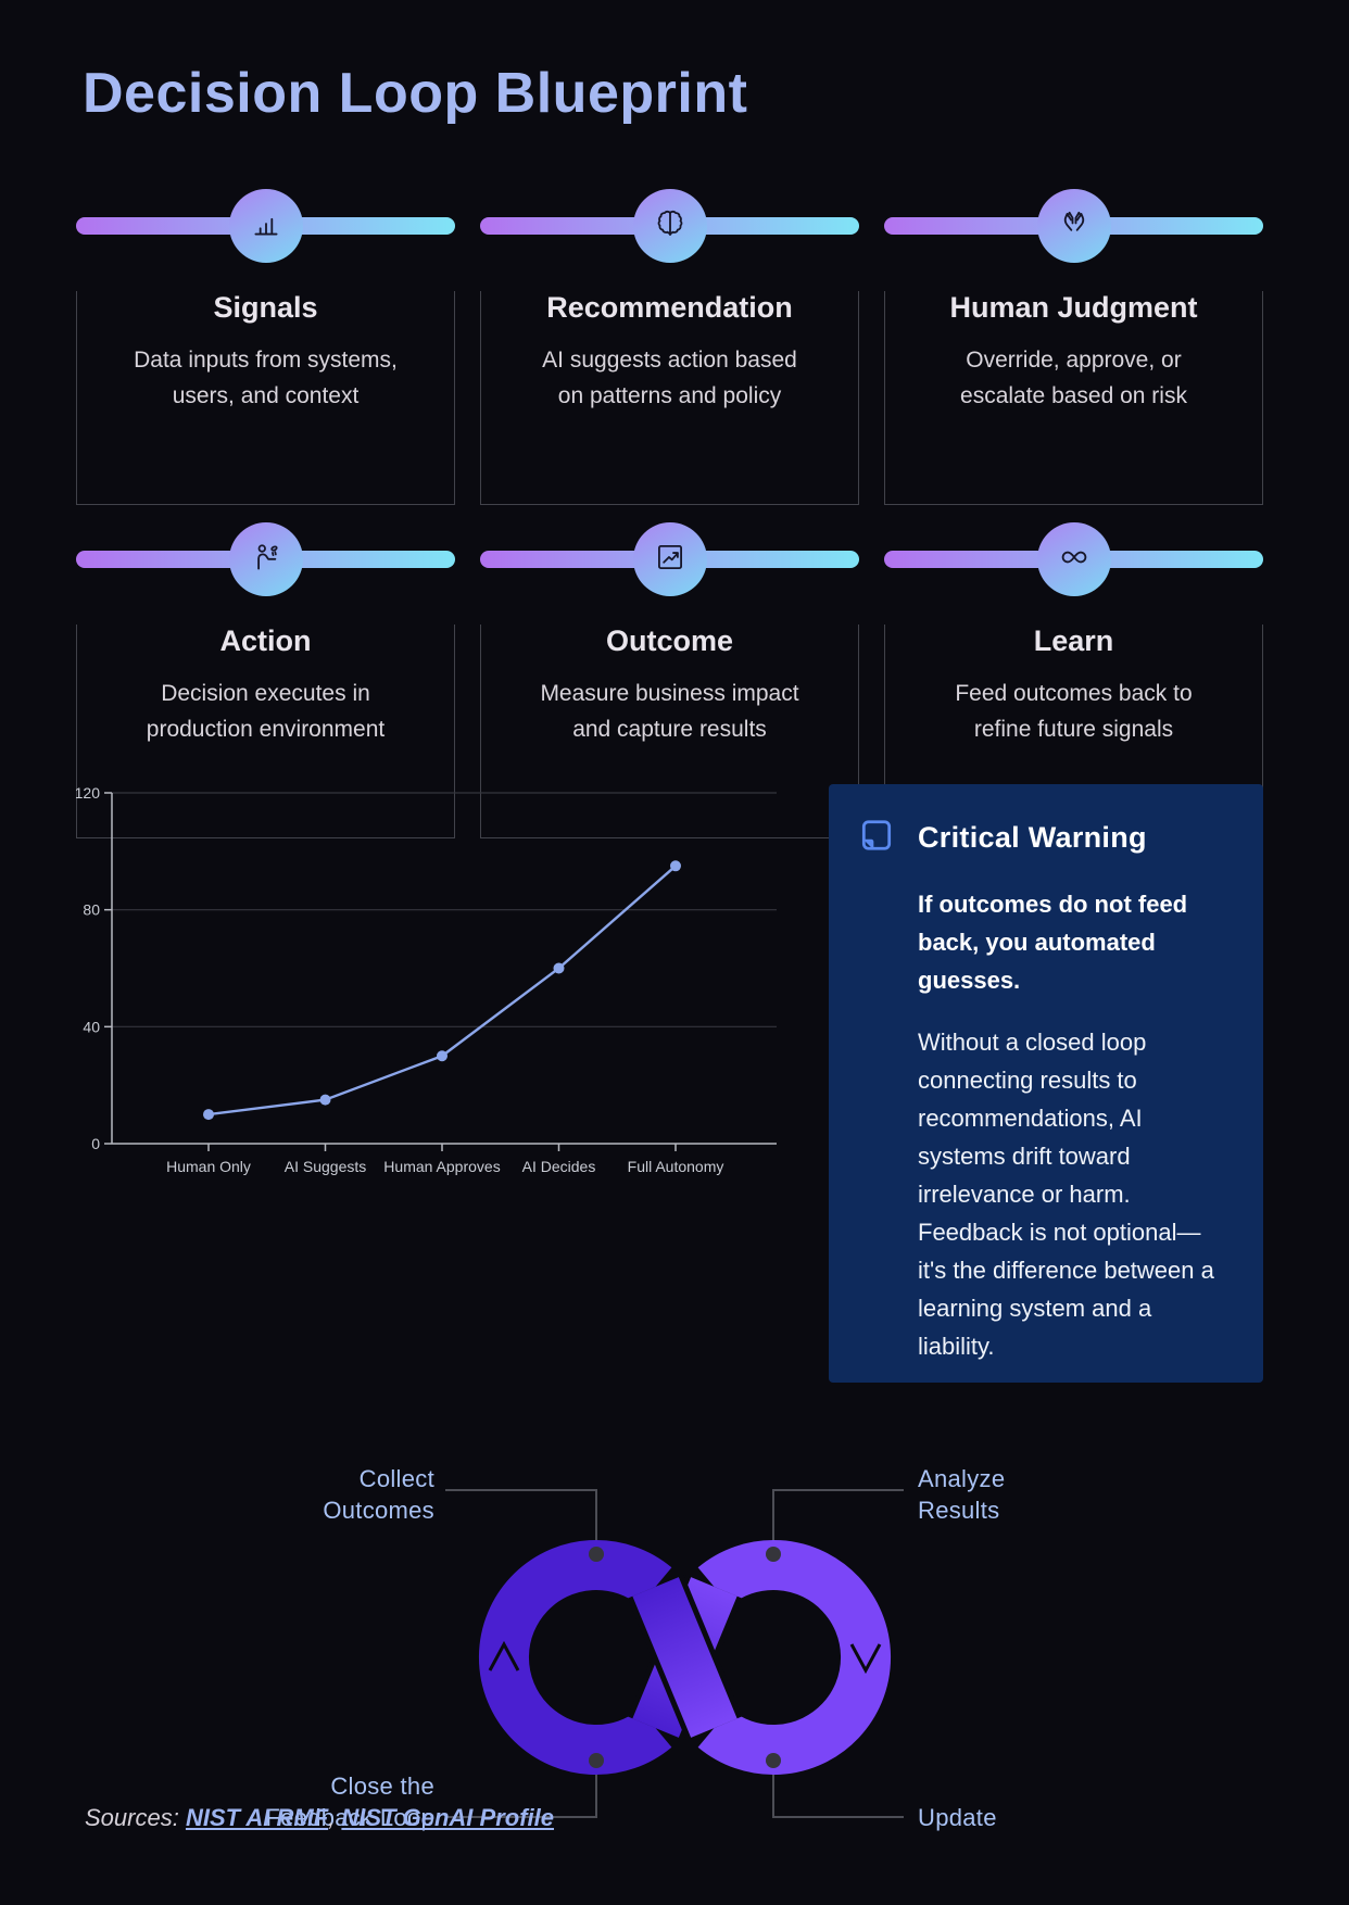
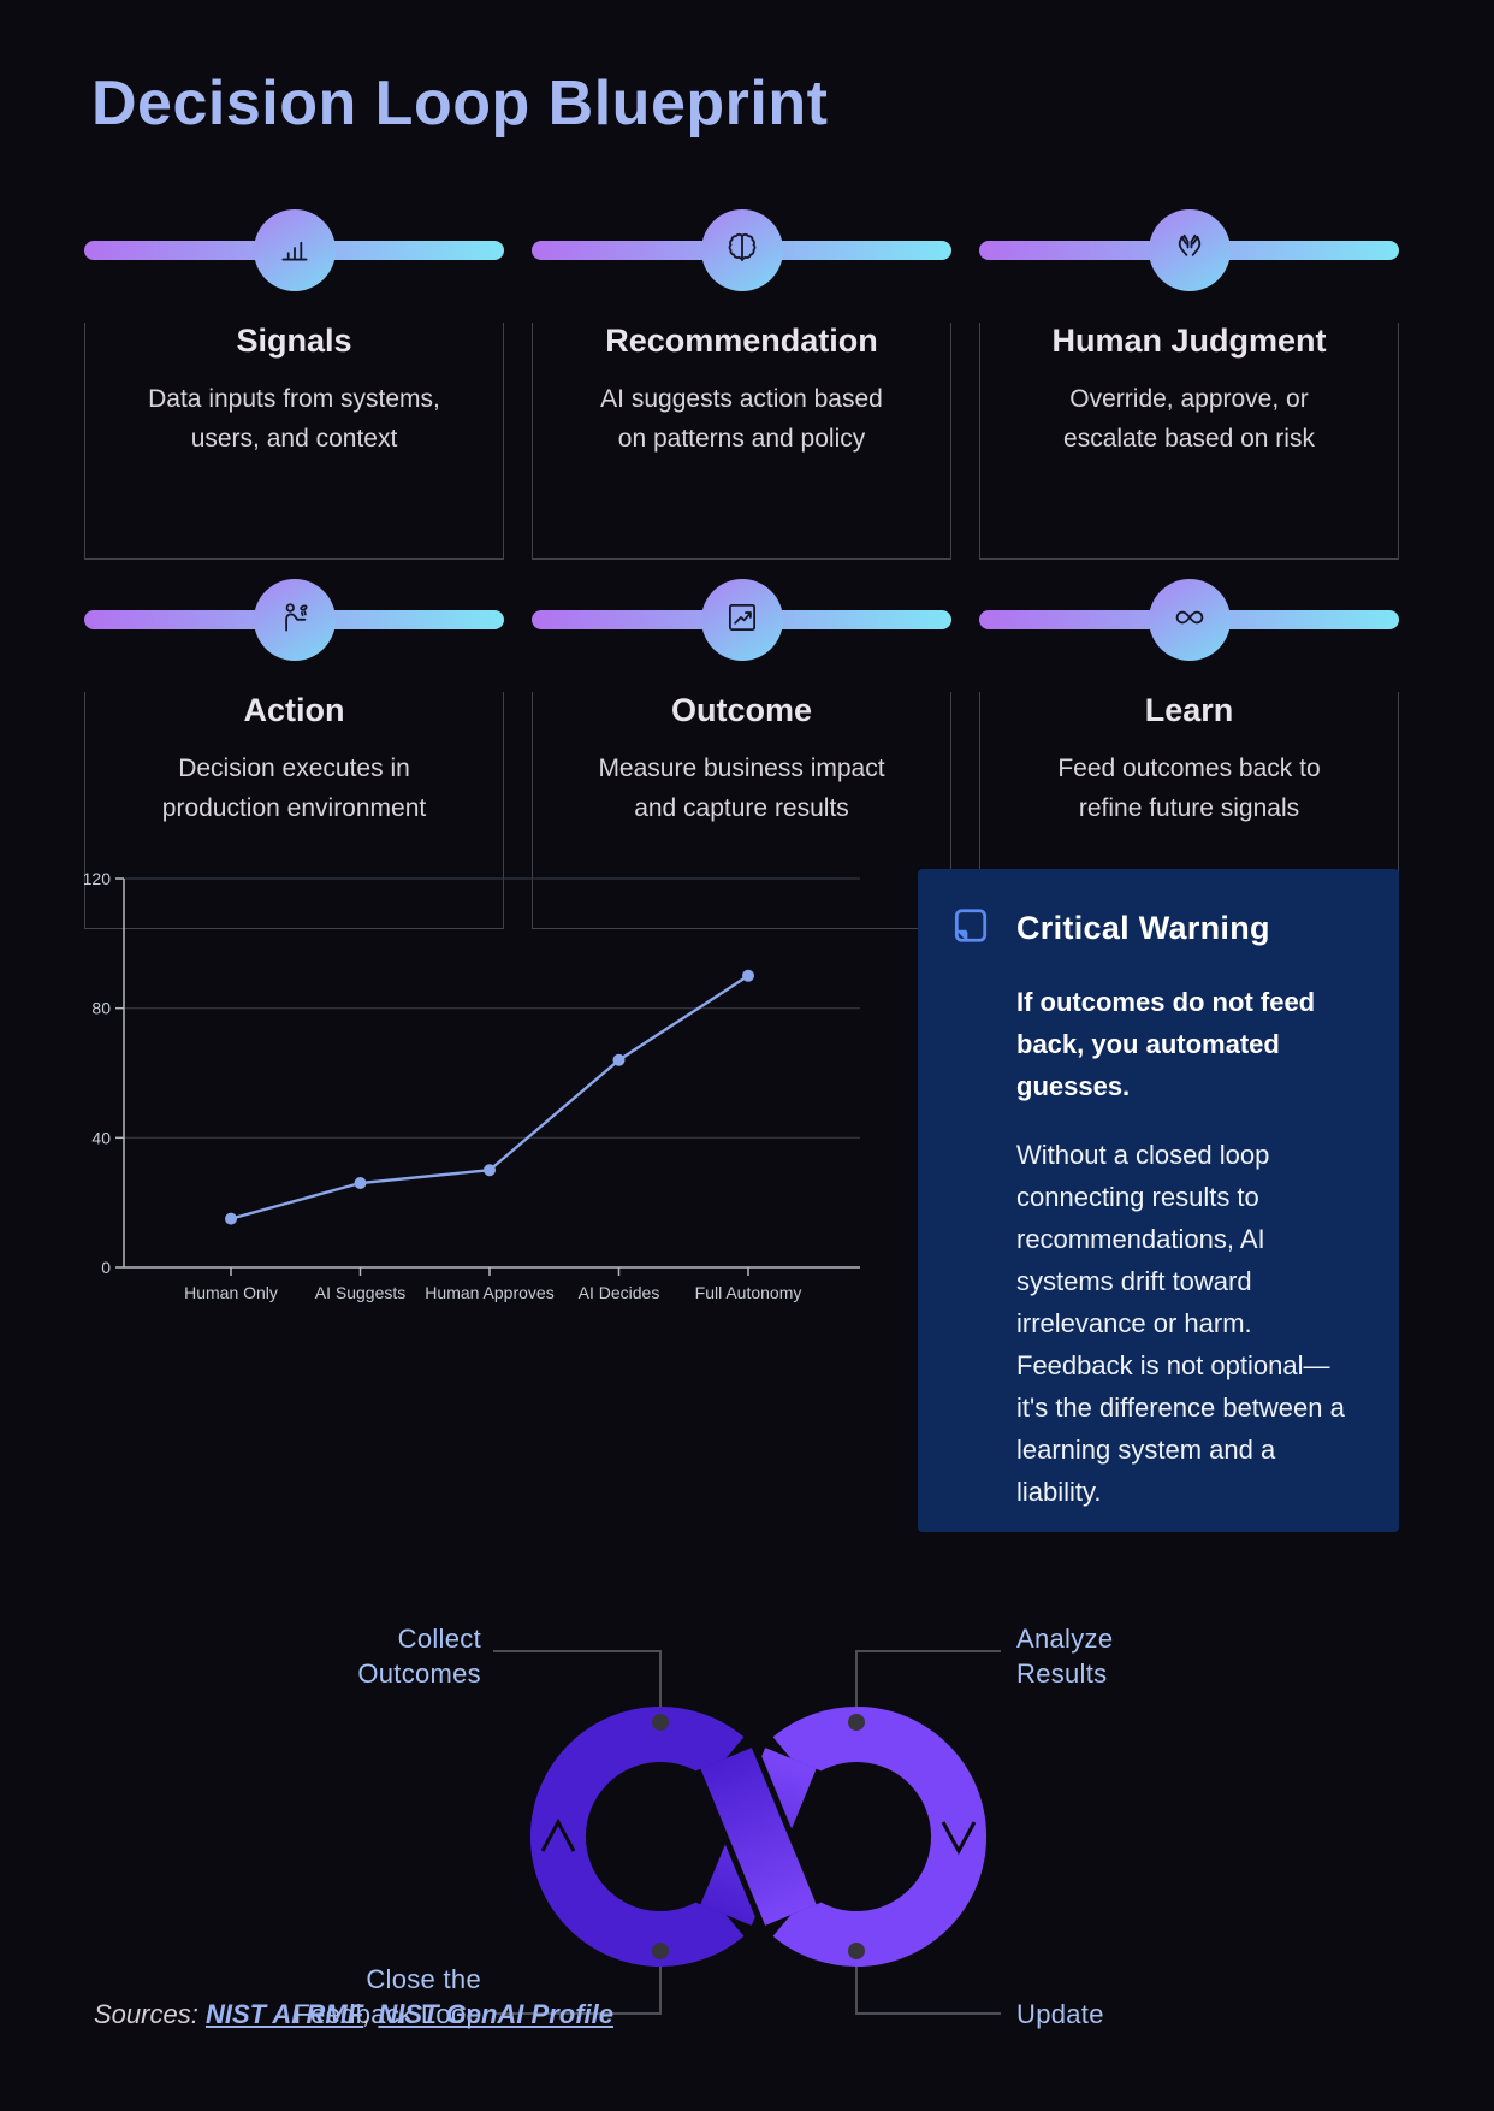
Human Only: 10 -> 15
AI Suggests: 15 -> 26
AI Decides: 60 -> 64
Full Autonomy: 95 -> 90
